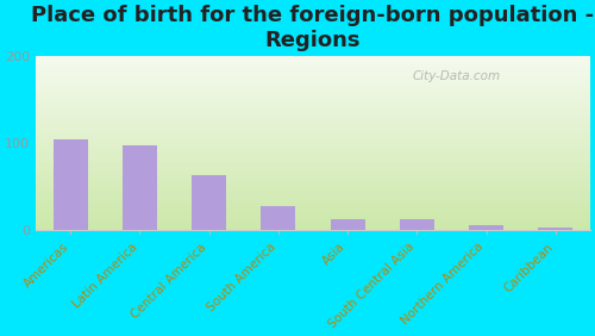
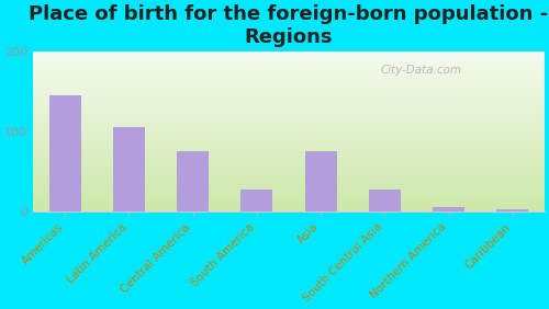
Americas: 104 -> 146
Latin America: 98 -> 106
Central America: 63 -> 76
Asia: 13 -> 76
South Central Asia: 12 -> 28
